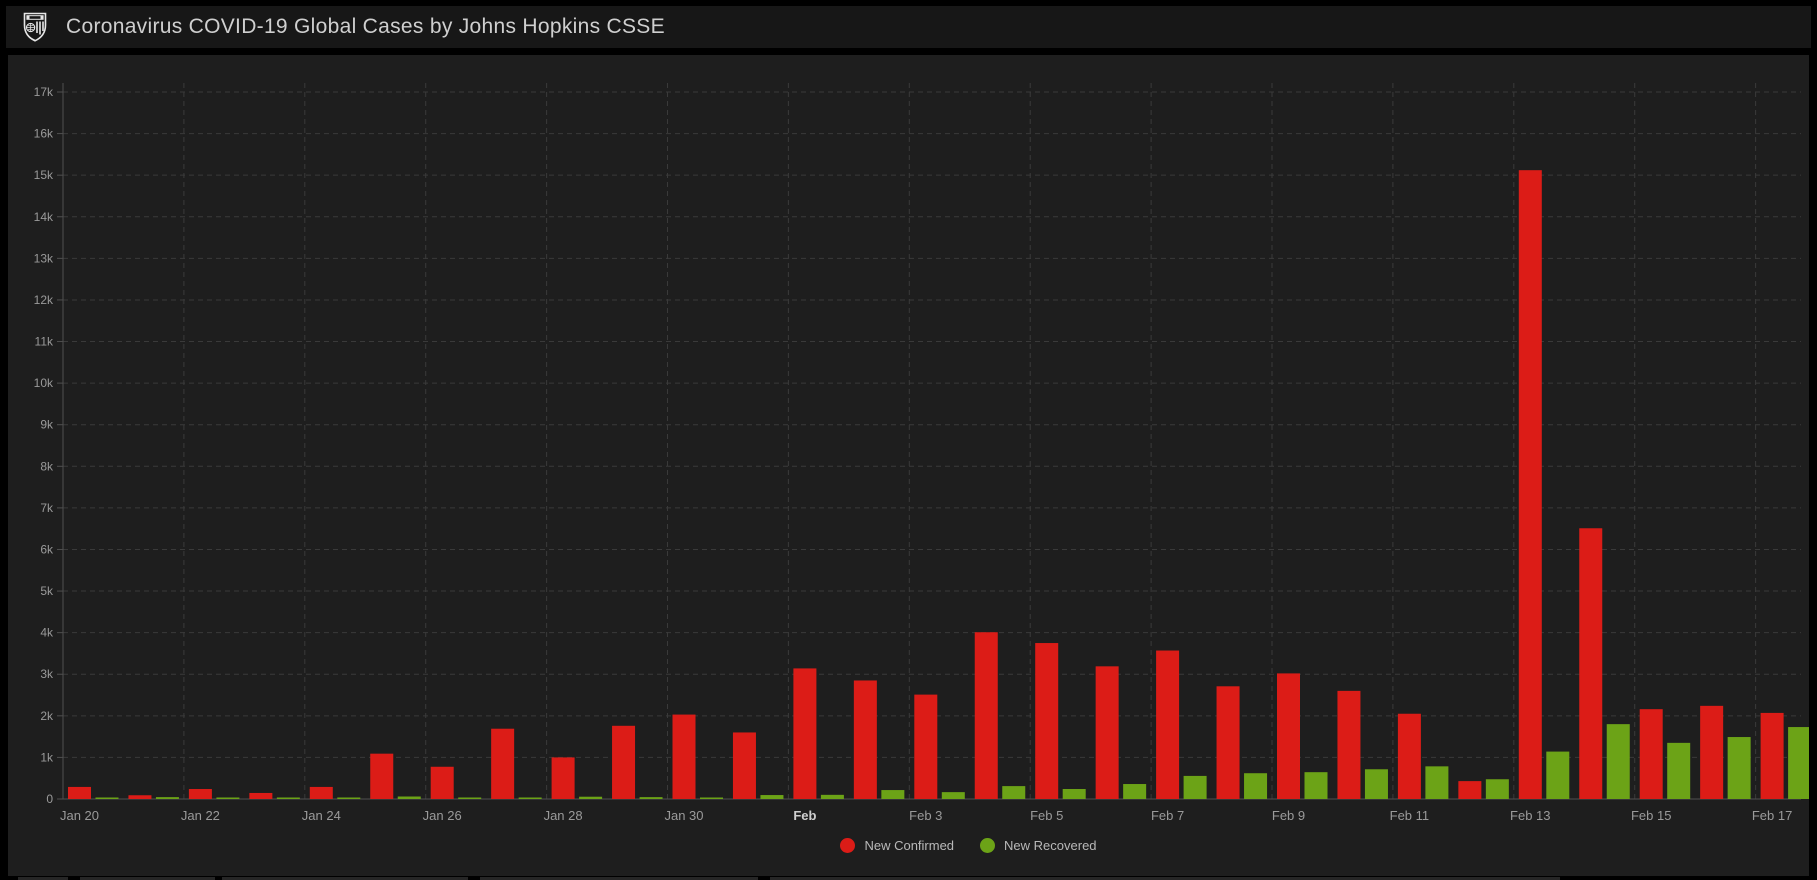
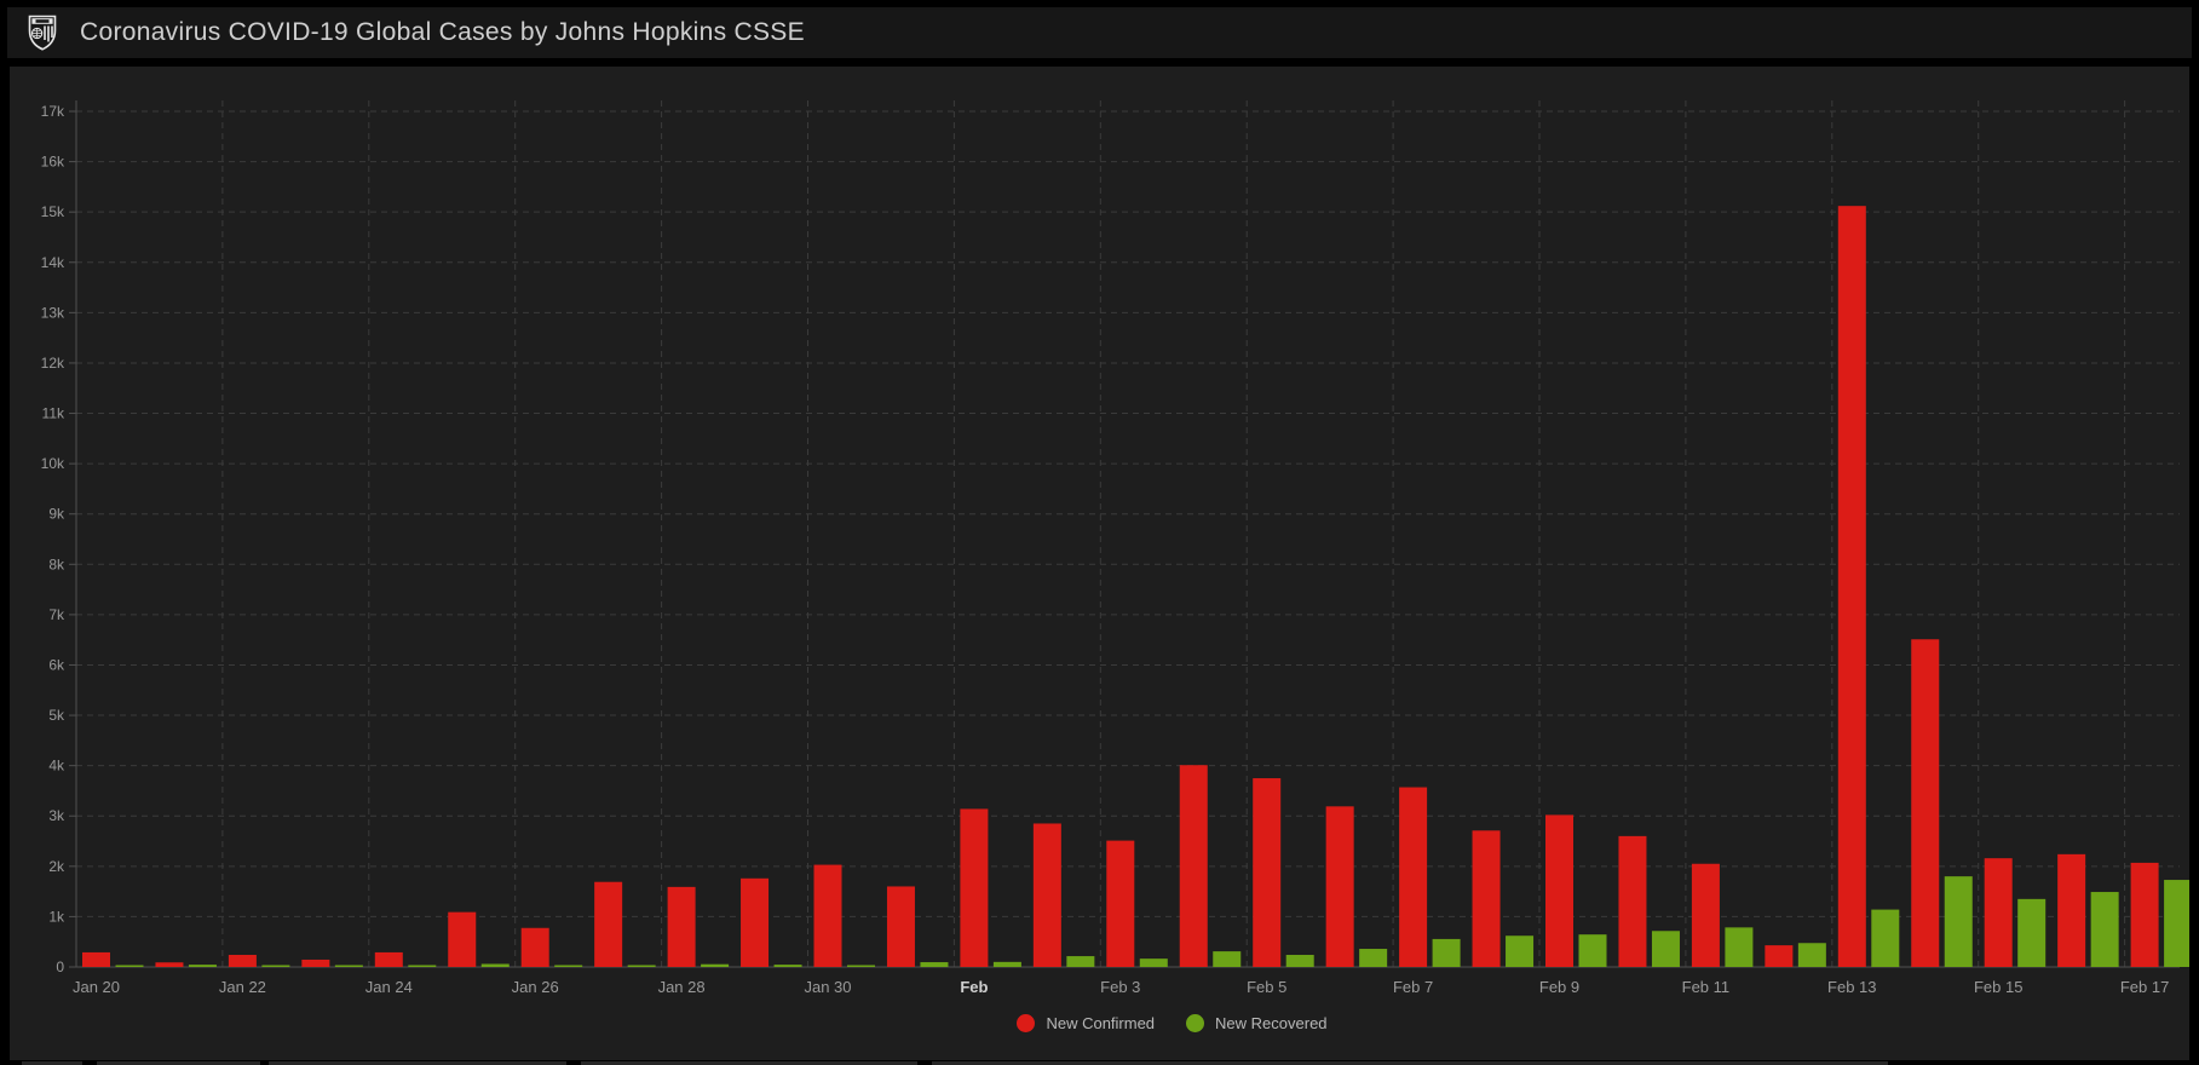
New Confirmed/Jan 28: 1.0k -> 1.6k
